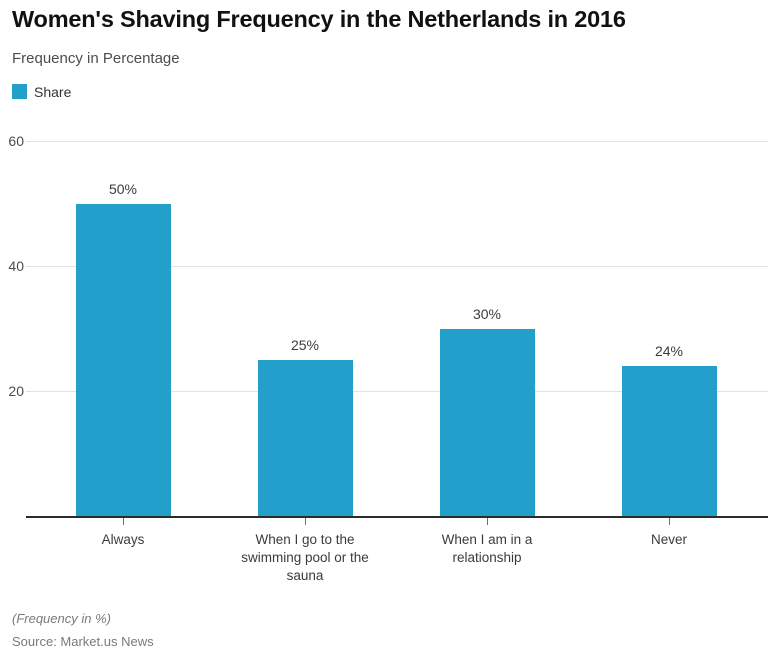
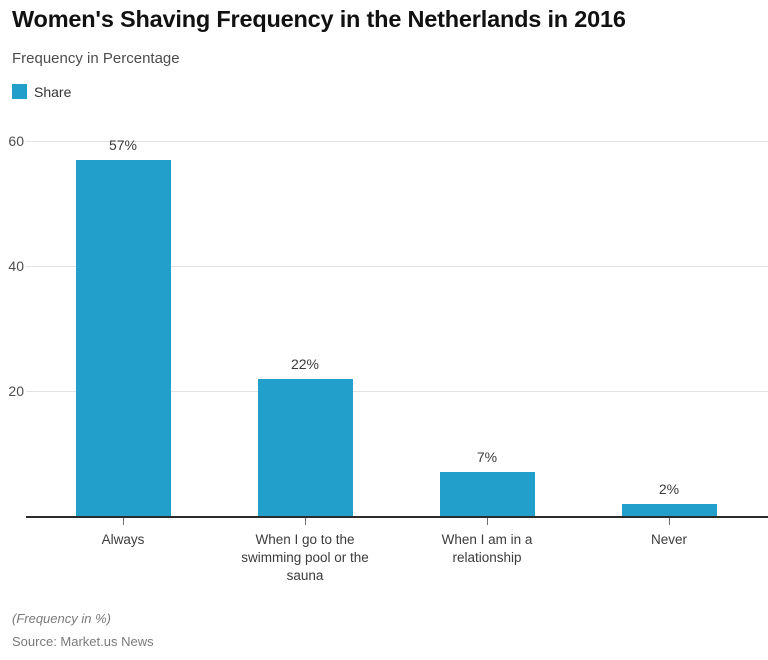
Always: 50% -> 57%
When I go to the swimming pool or the sauna: 25% -> 22%
When I am in a relationship: 30% -> 7%
Never: 24% -> 2%
